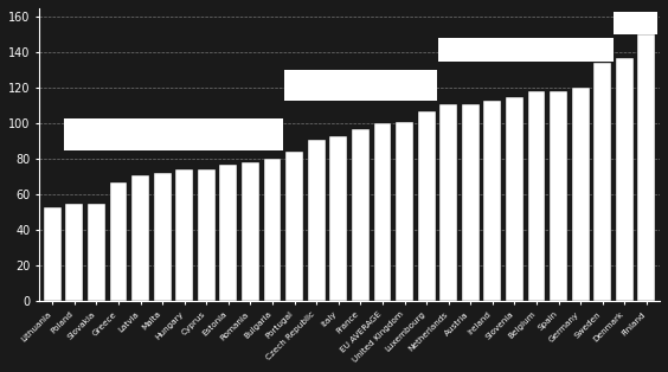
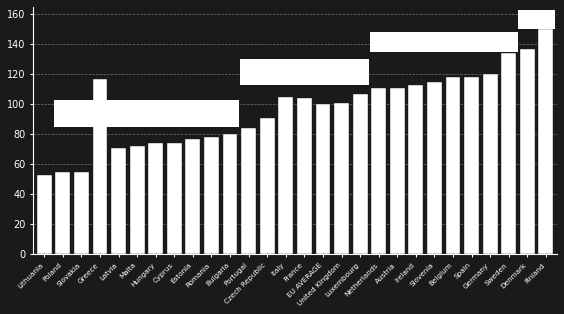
Greece: 67 -> 117
Italy: 93 -> 105
France: 97 -> 104
